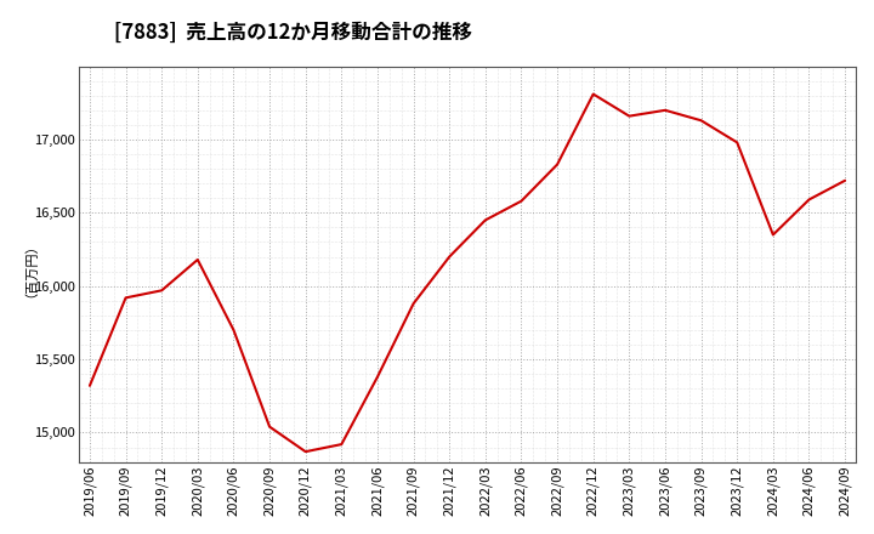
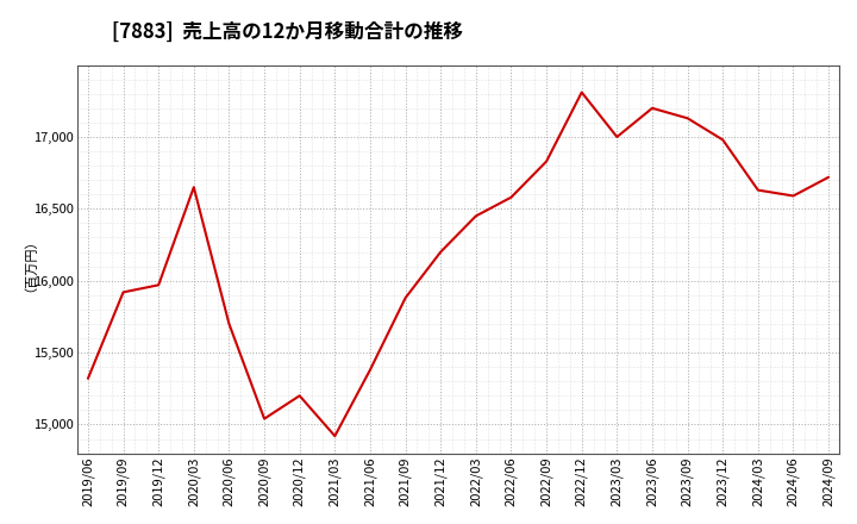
2020/03: 16,180 -> 16,650
2020/12: 14,870 -> 15,200
2023/03: 17,160 -> 17,000
2024/03: 16,350 -> 16,630
